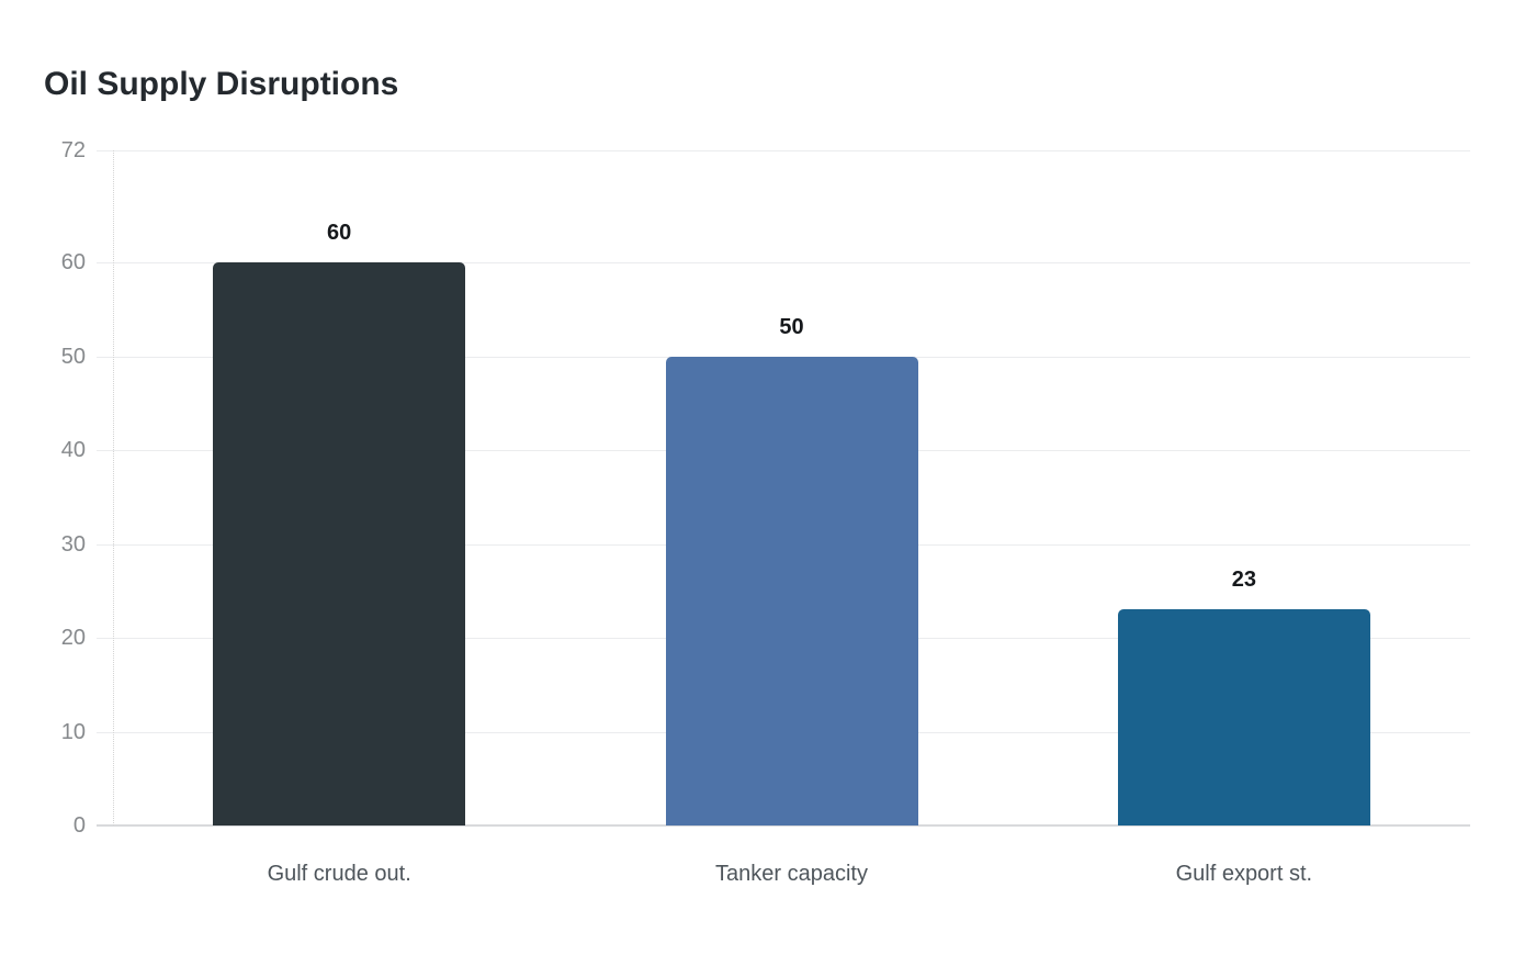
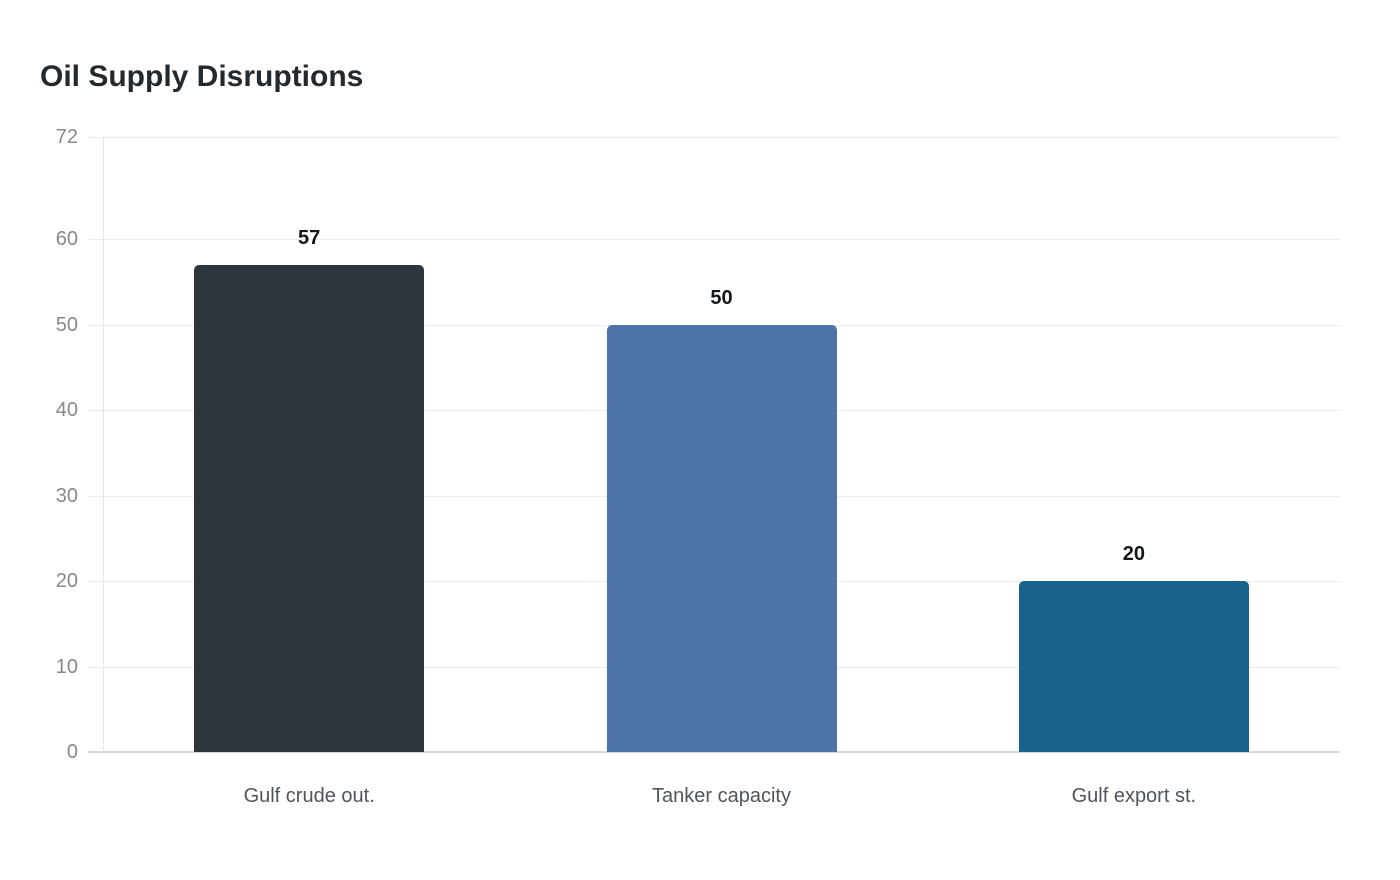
Gulf crude out.: 60 -> 57
Gulf export st.: 23 -> 20
